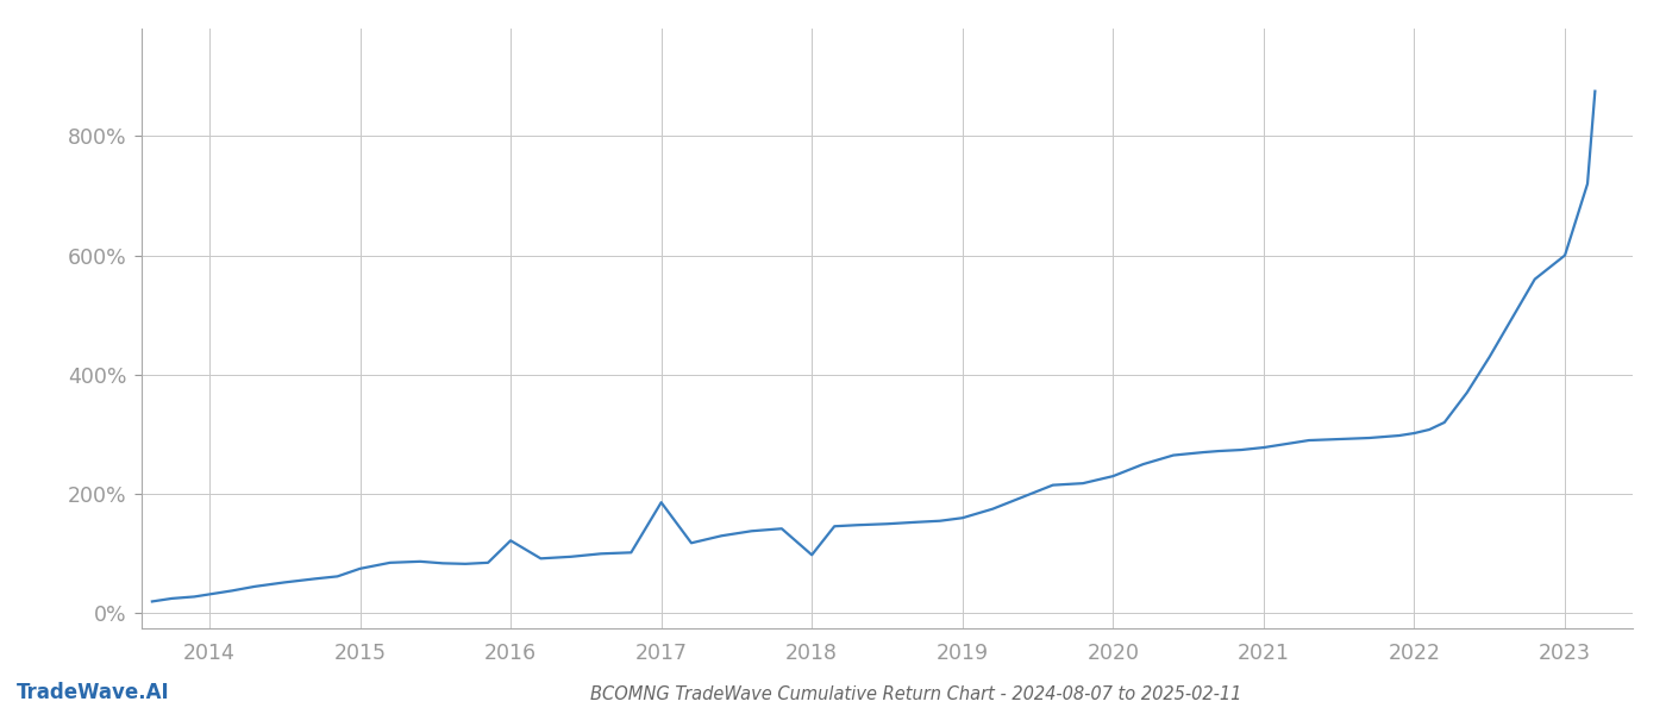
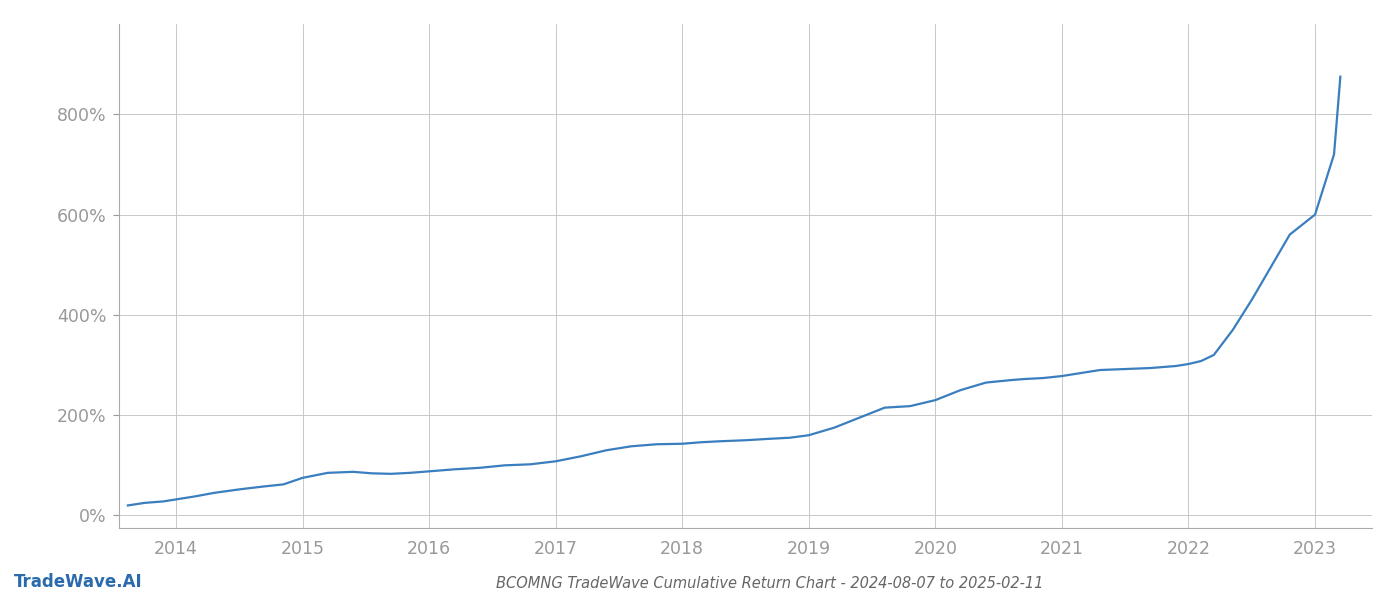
2016: 122% -> 88%
2017: 186% -> 108%
2018: 98% -> 143%
